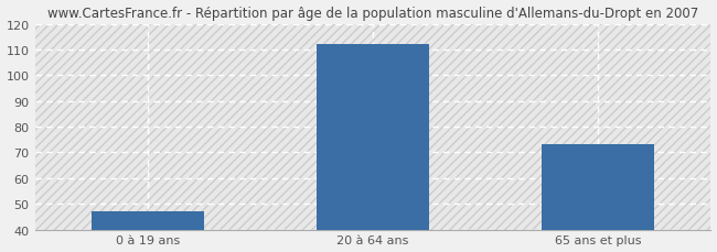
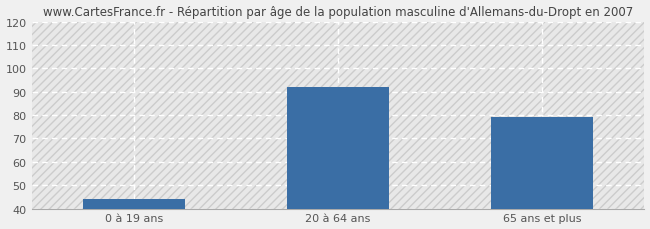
0 à 19 ans: 47 -> 44
20 à 64 ans: 112 -> 92
65 ans et plus: 73 -> 79
